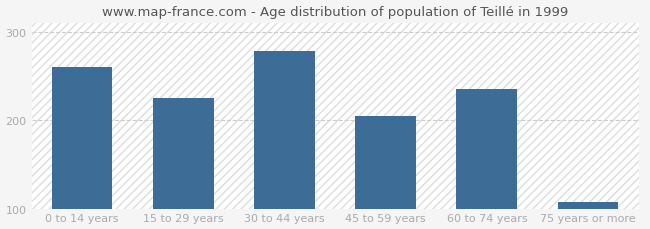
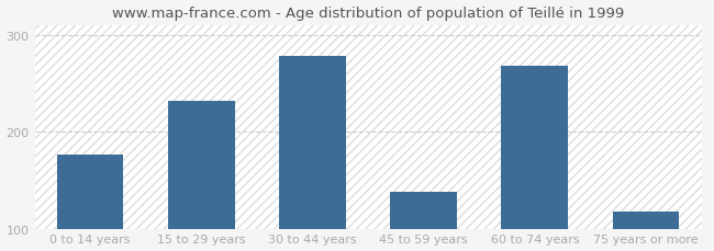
0 to 14 years: 260 -> 176
15 to 29 years: 225 -> 232
45 to 59 years: 205 -> 138
60 to 74 years: 235 -> 268
75 years or more: 108 -> 118
